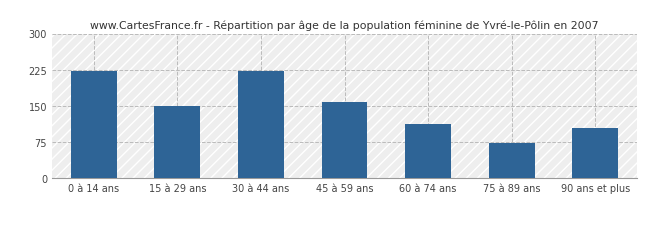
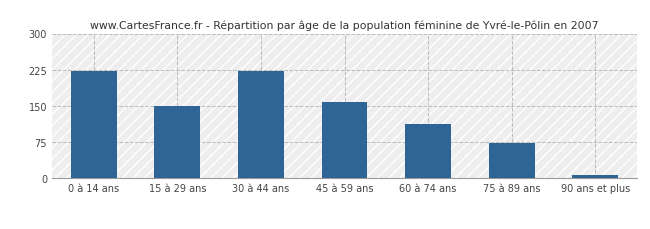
90 ans et plus: 105 -> 8
